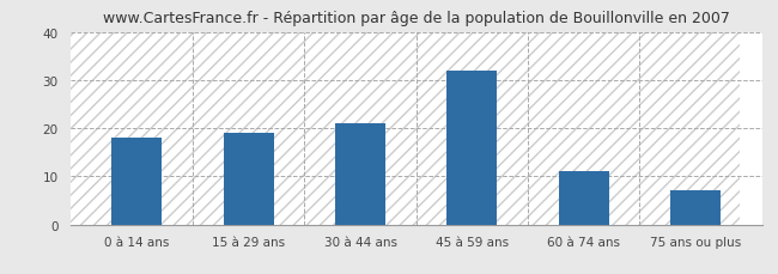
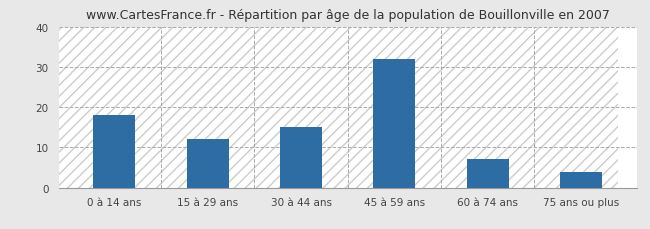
15 à 29 ans: 19 -> 12
30 à 44 ans: 21 -> 15
60 à 74 ans: 11 -> 7
75 ans ou plus: 7 -> 4
